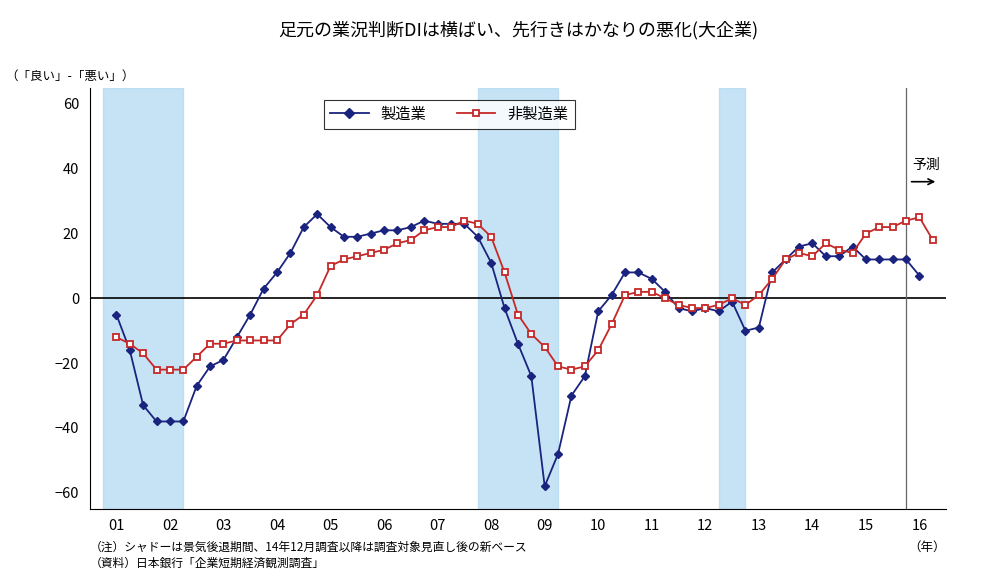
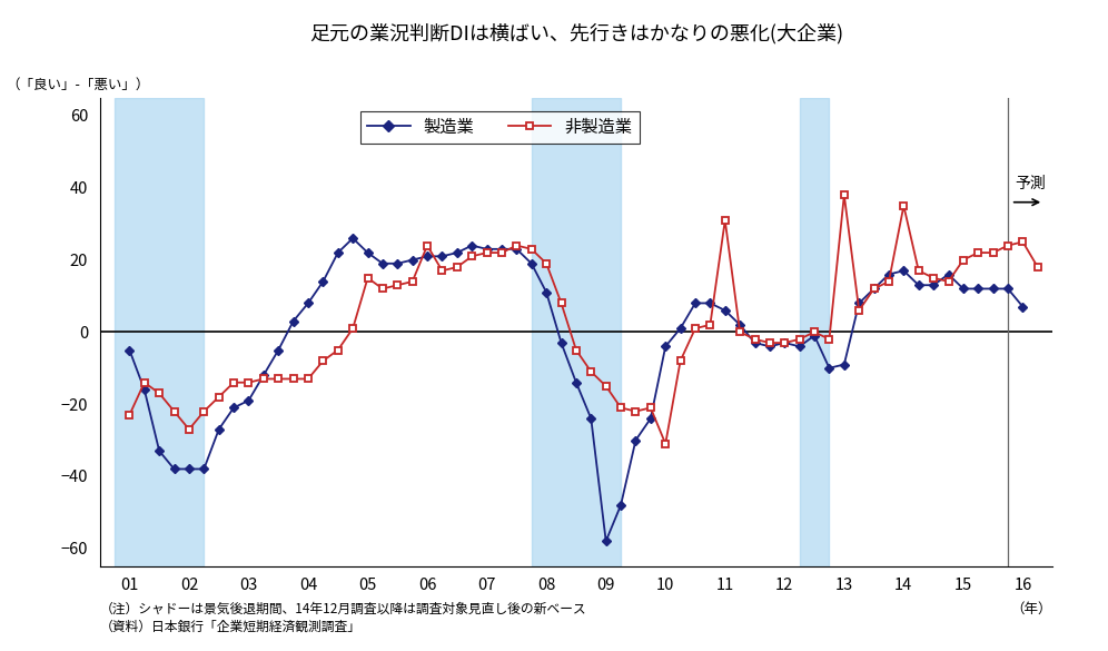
非製造業/01: -12 -> -23
非製造業/02: -22 -> -27
非製造業/05: 10 -> 15
非製造業/06: 15 -> 24
非製造業/10: -16 -> -31
非製造業/11: 2 -> 31
非製造業/13: 1 -> 38
非製造業/14: 13 -> 35
